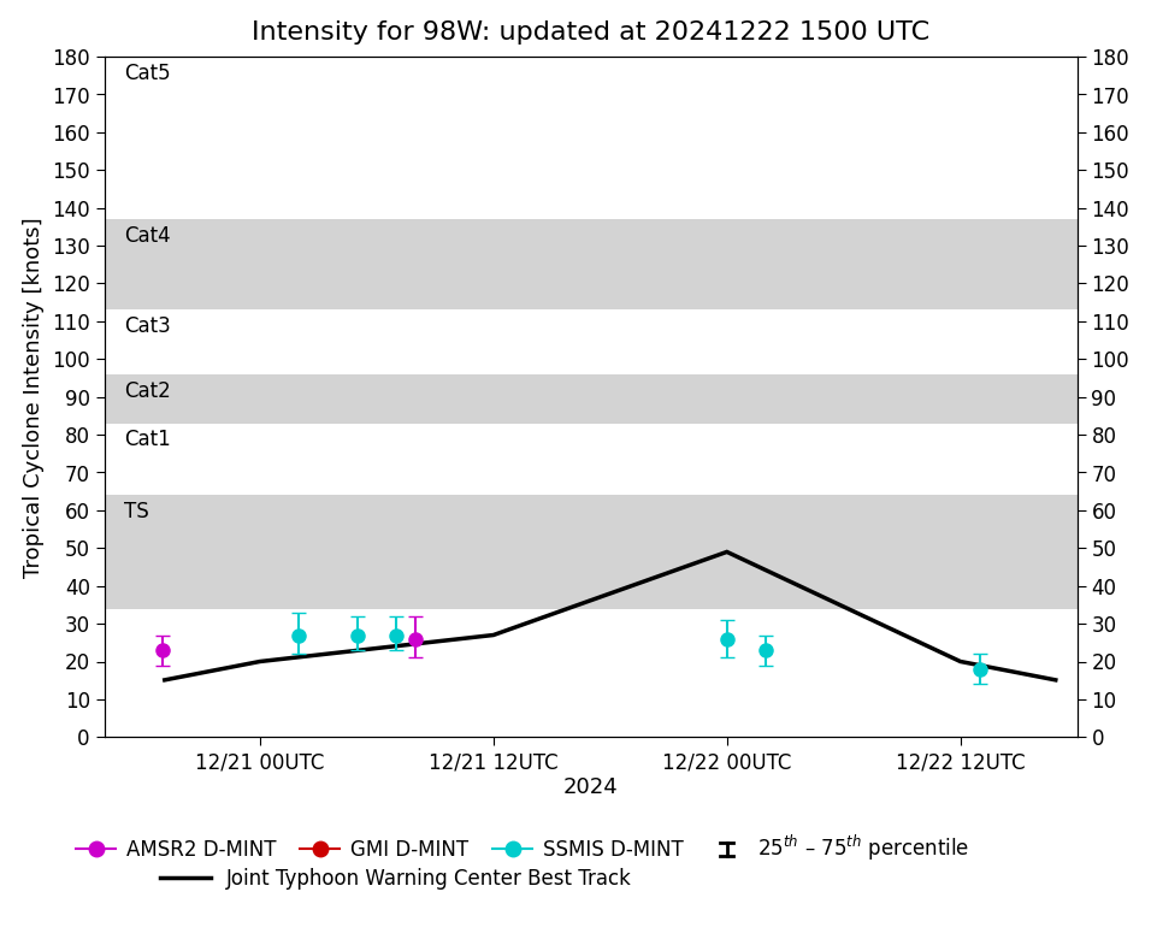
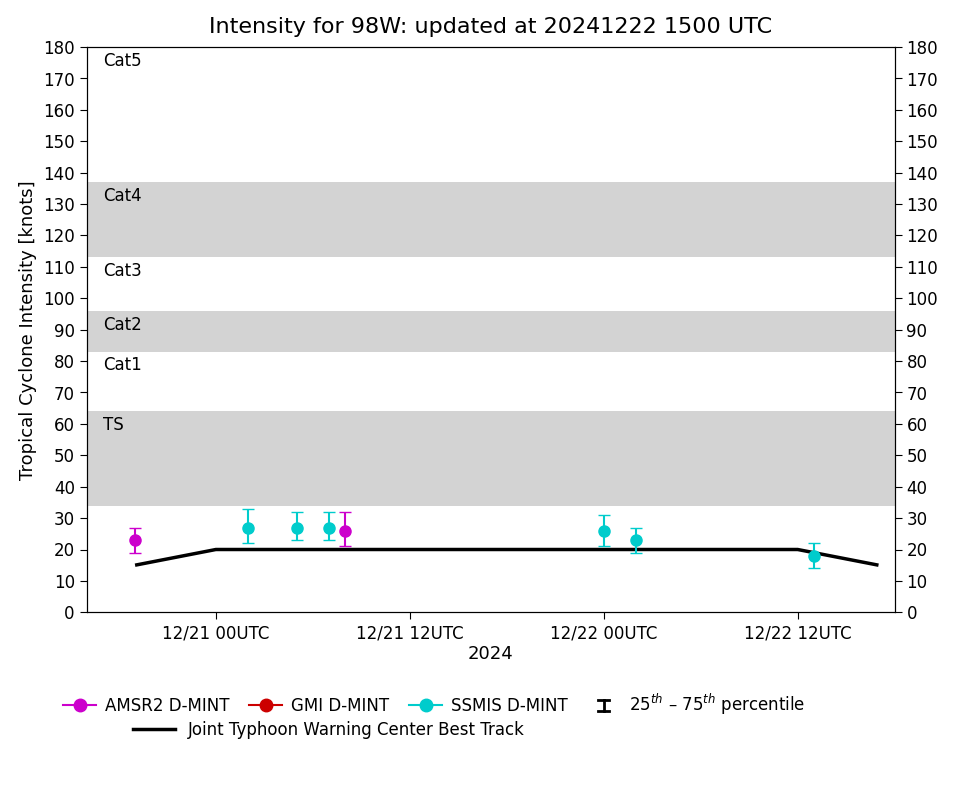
12/21 12UTC: 27 -> 20
12/22 00UTC: 49 -> 20
